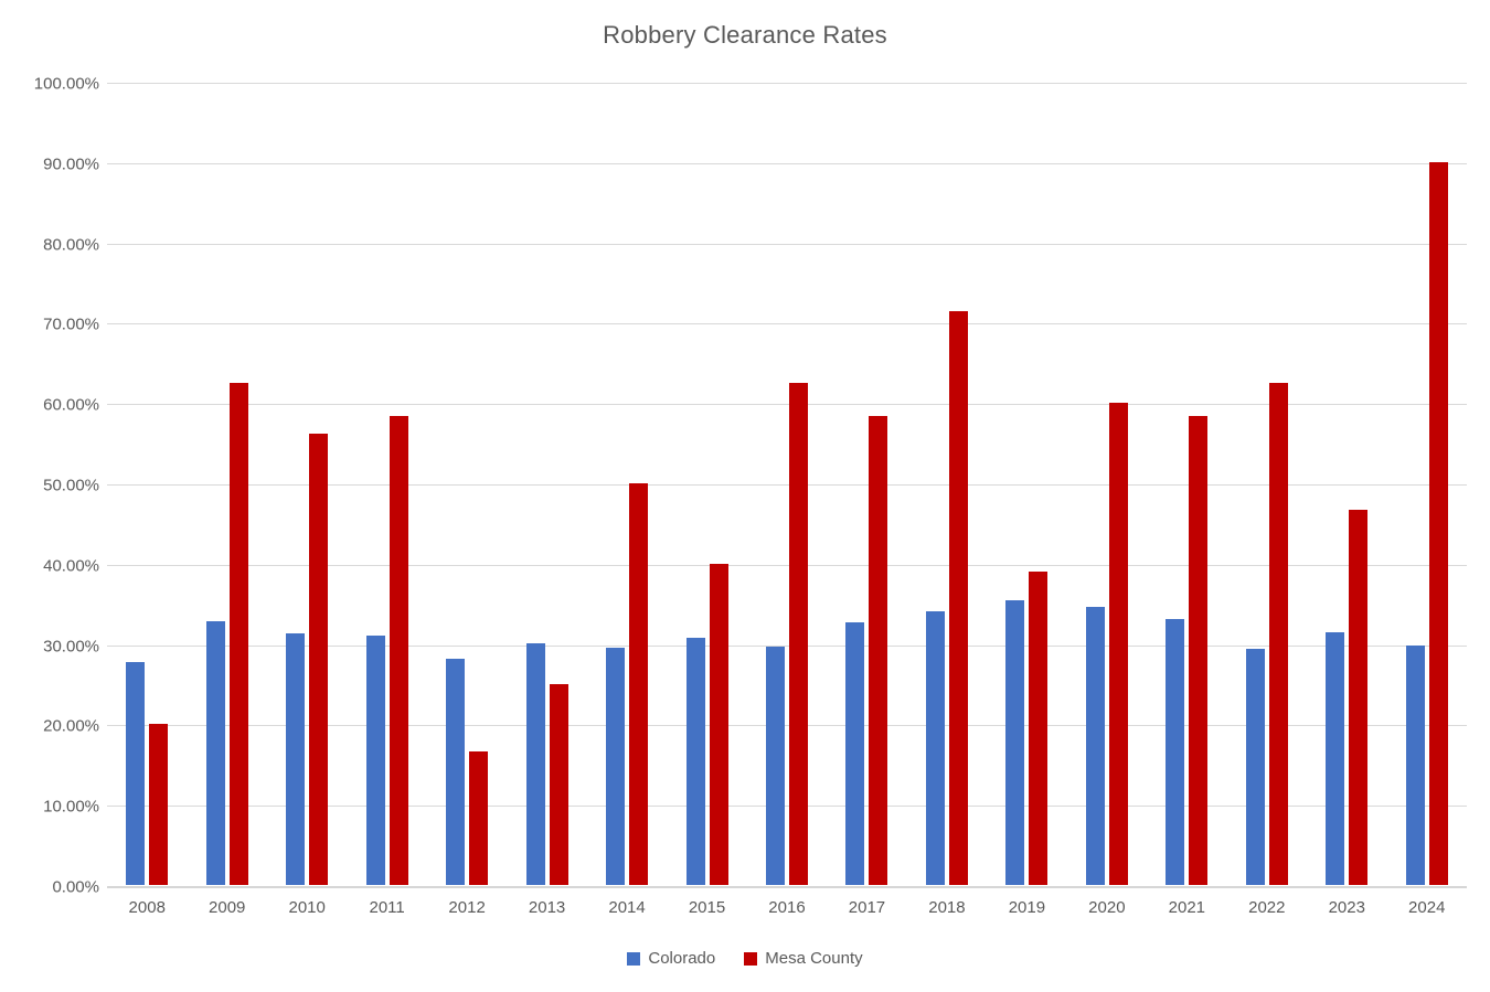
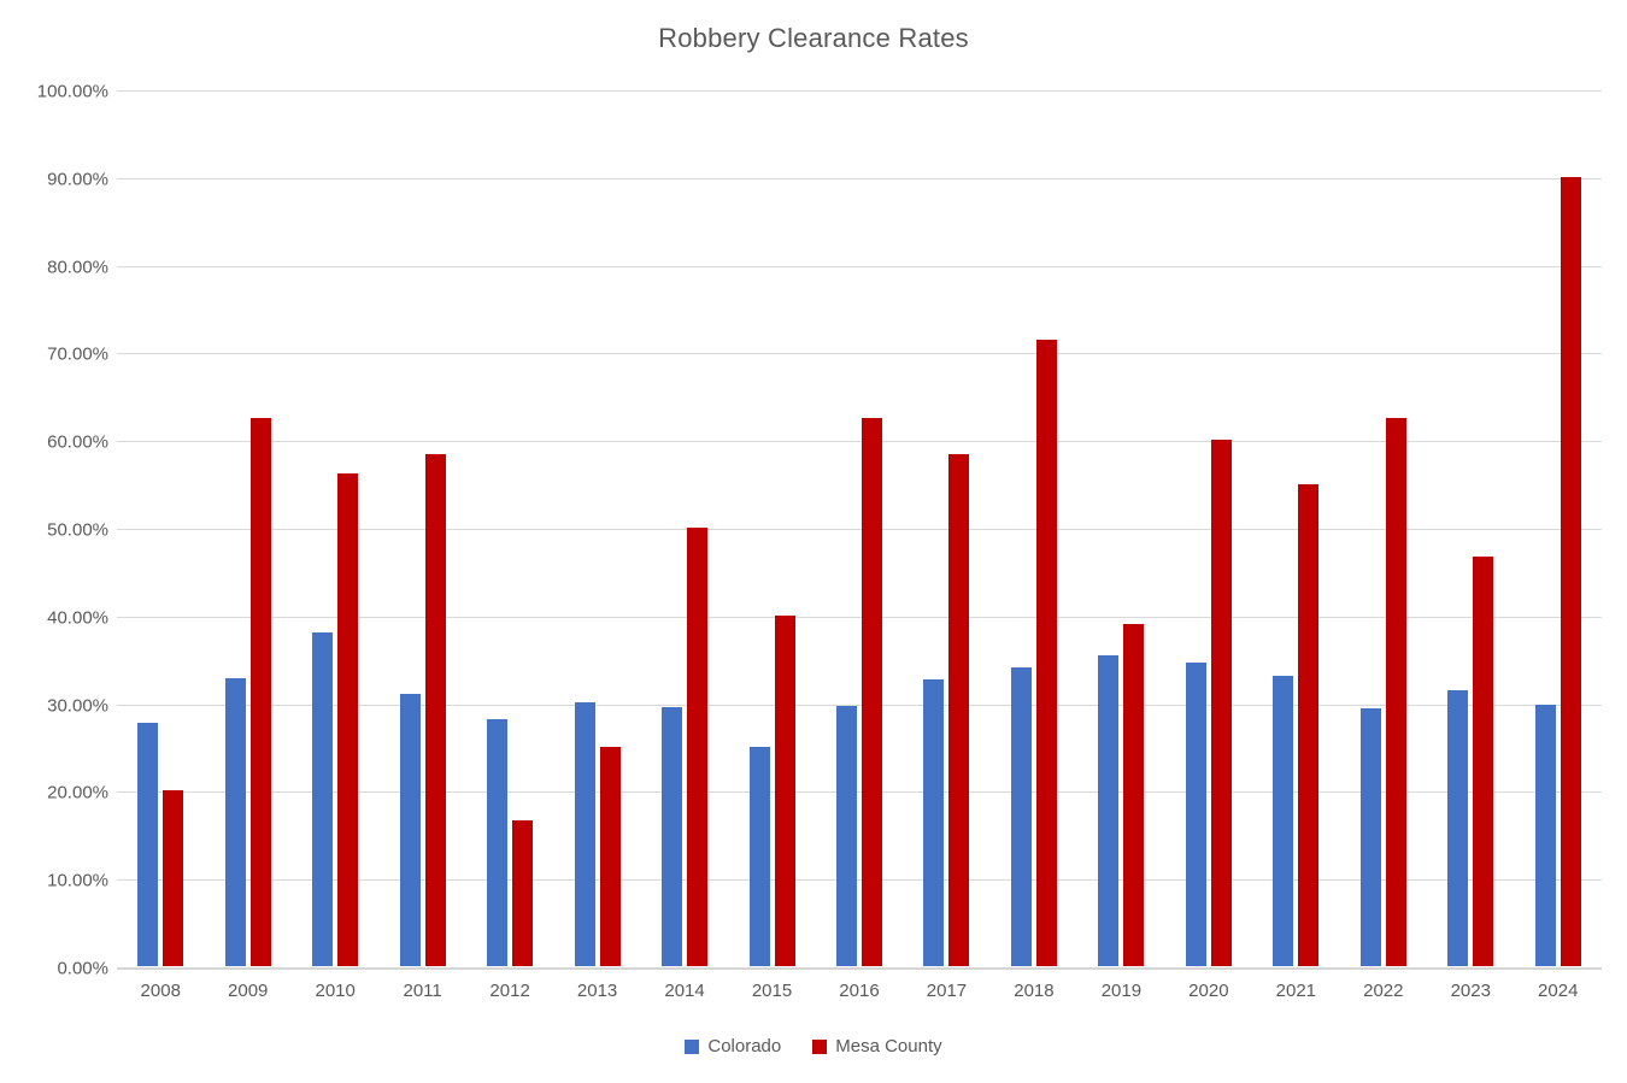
Colorado/2010: 31% -> 38%
Colorado/2015: 31% -> 25%
Mesa County/2021: 58% -> 55%
